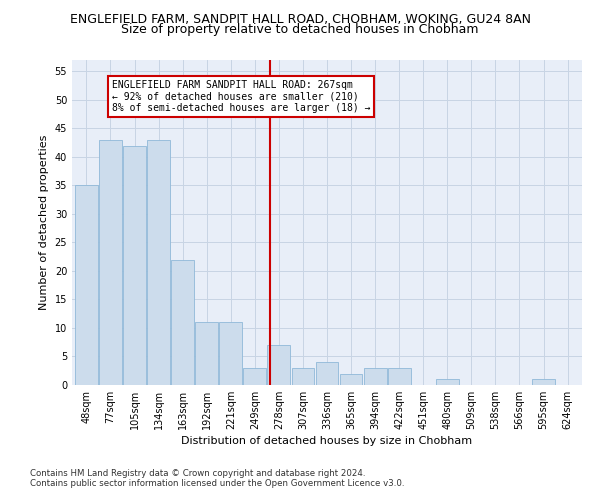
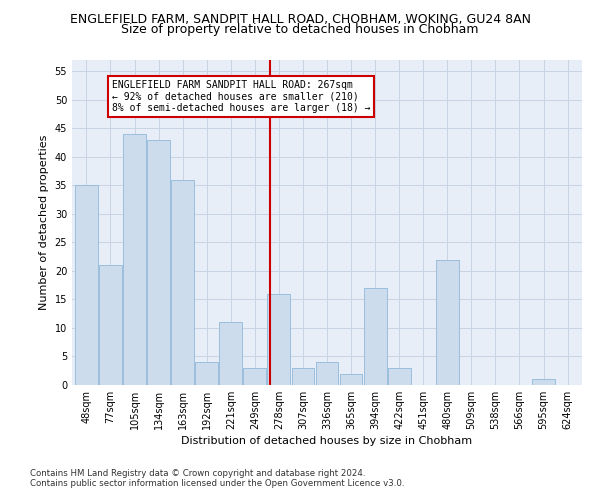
77sqm: 43 -> 21
105sqm: 42 -> 44
163sqm: 22 -> 36
192sqm: 11 -> 4
278sqm: 7 -> 16
394sqm: 3 -> 17
480sqm: 1 -> 22
